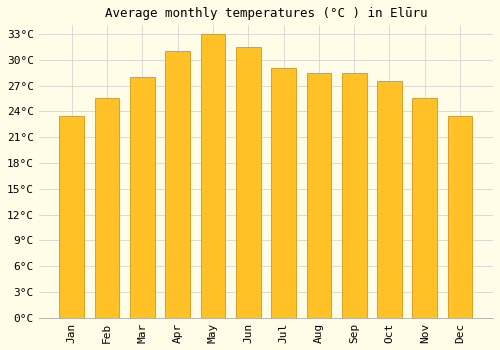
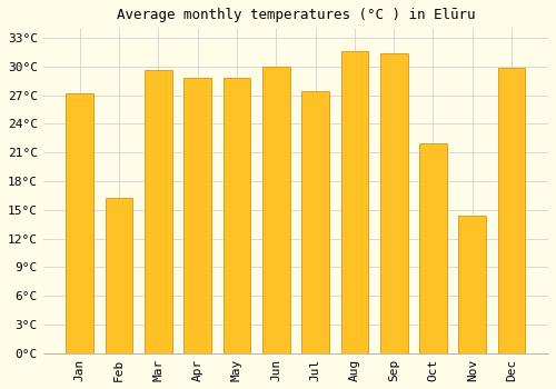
Jan: 23.5°C -> 27.2°C
Feb: 25.5°C -> 16.2°C
Mar: 28.0°C -> 29.6°C
Apr: 31.0°C -> 28.8°C
May: 33.0°C -> 28.8°C
Jun: 31.5°C -> 30.0°C
Jul: 29.0°C -> 27.4°C
Aug: 28.5°C -> 31.6°C
Sep: 28.5°C -> 31.4°C
Oct: 27.5°C -> 22.0°C
Nov: 25.5°C -> 14.4°C
Dec: 23.5°C -> 29.8°C
